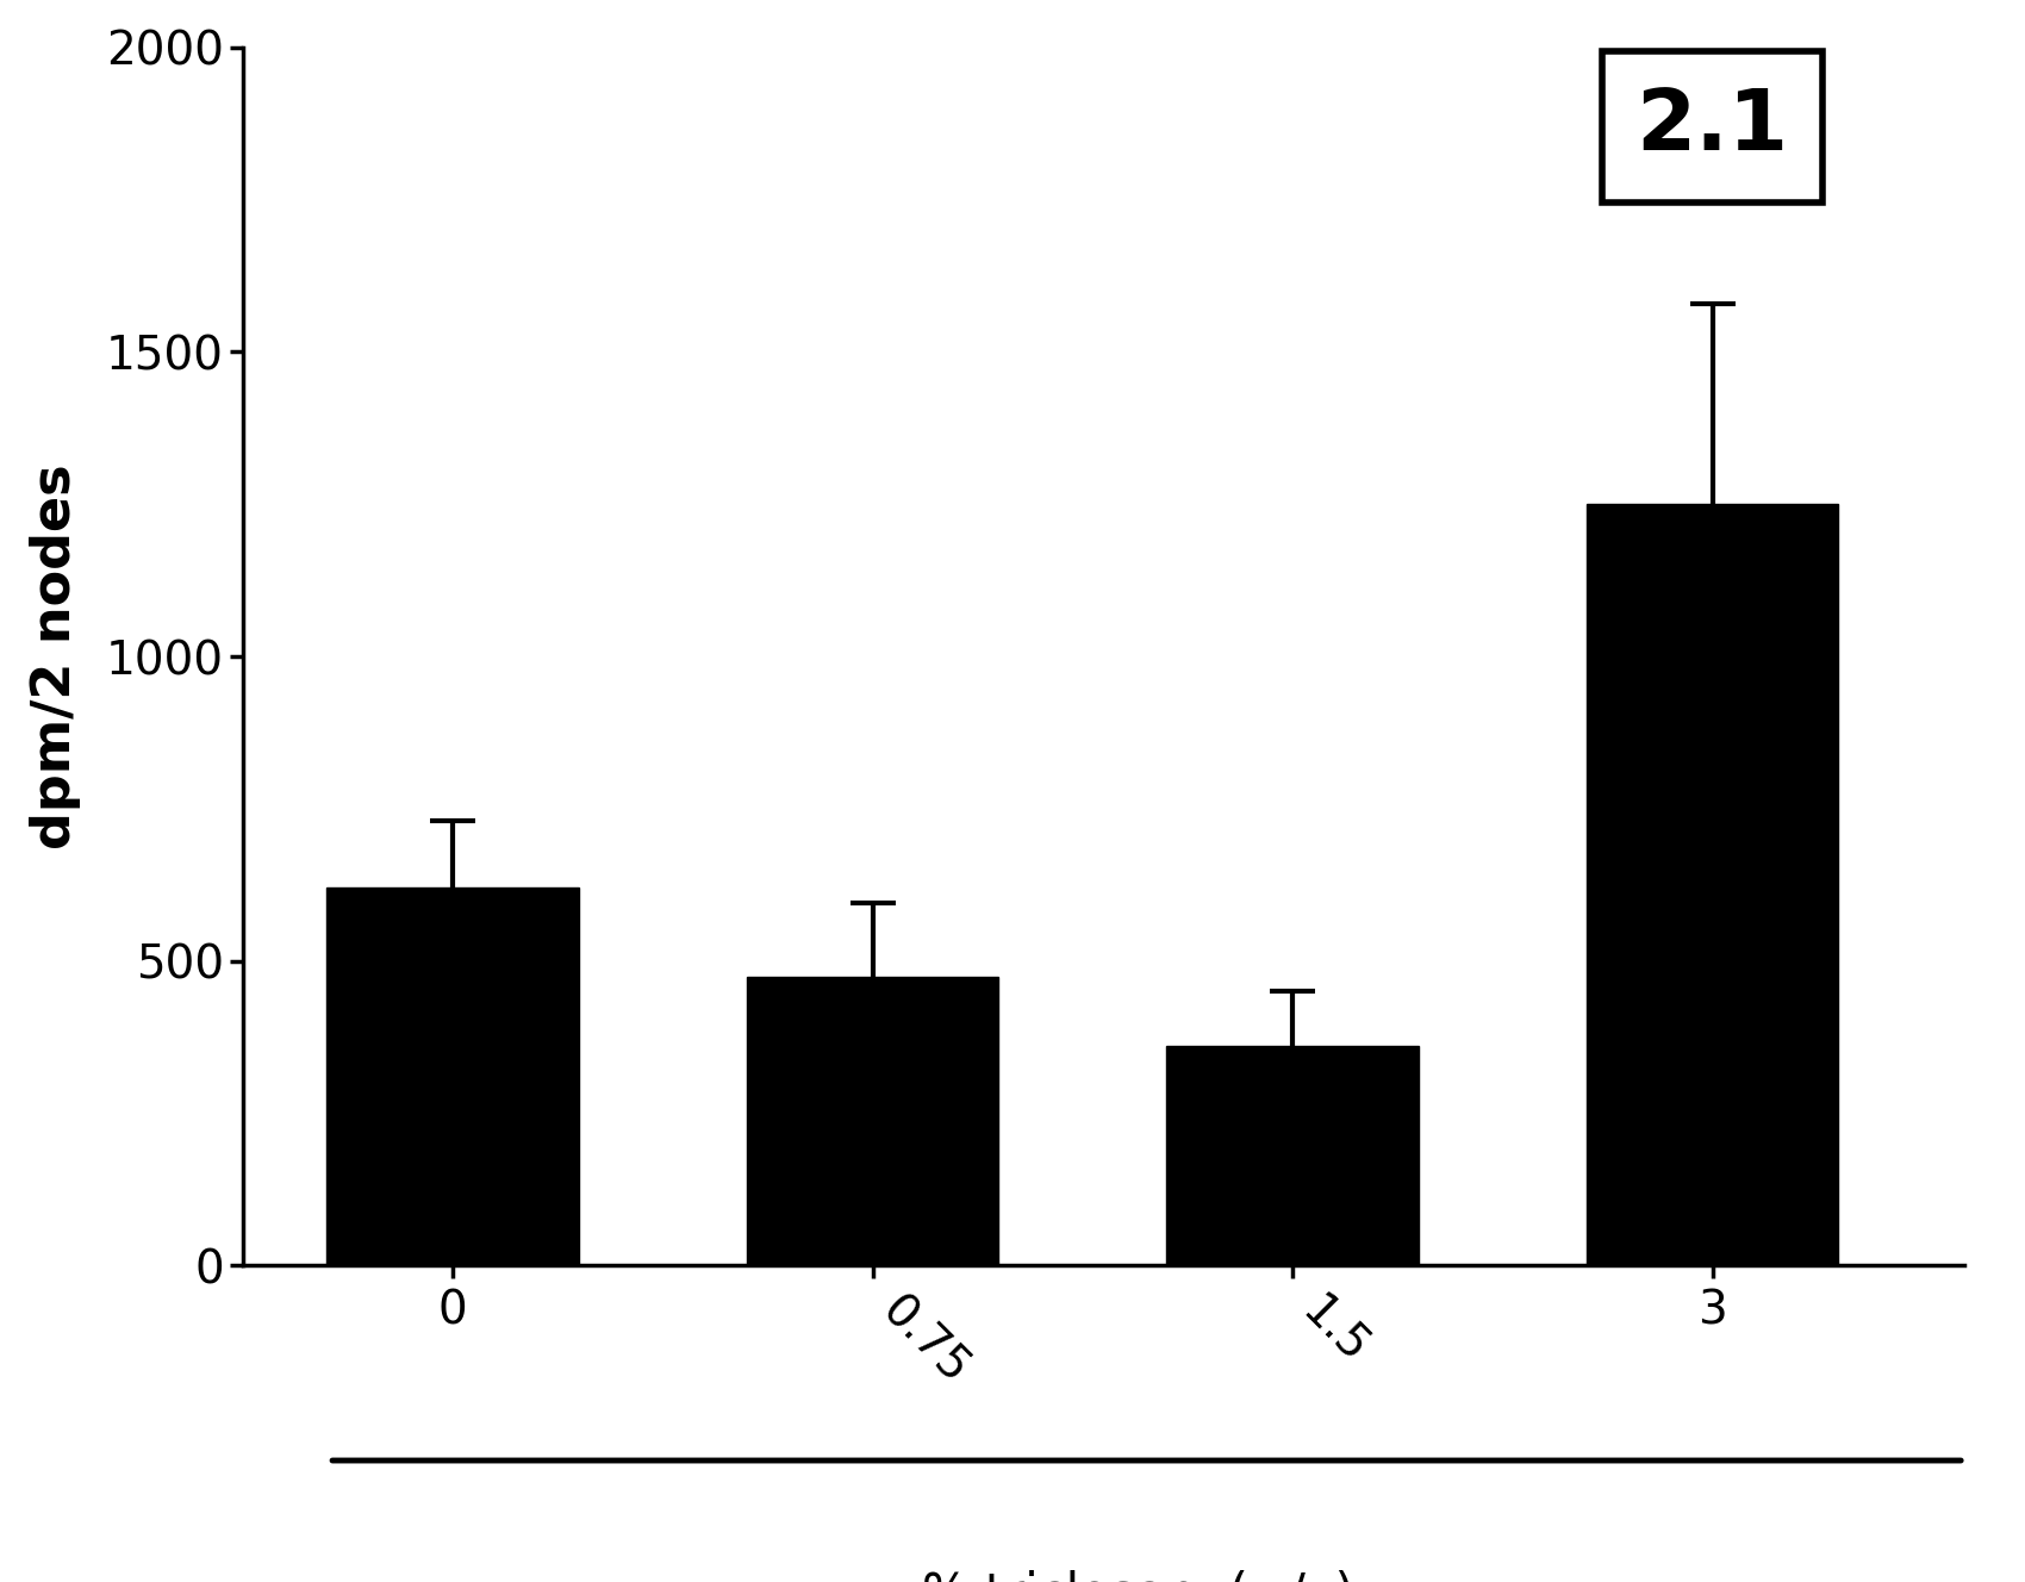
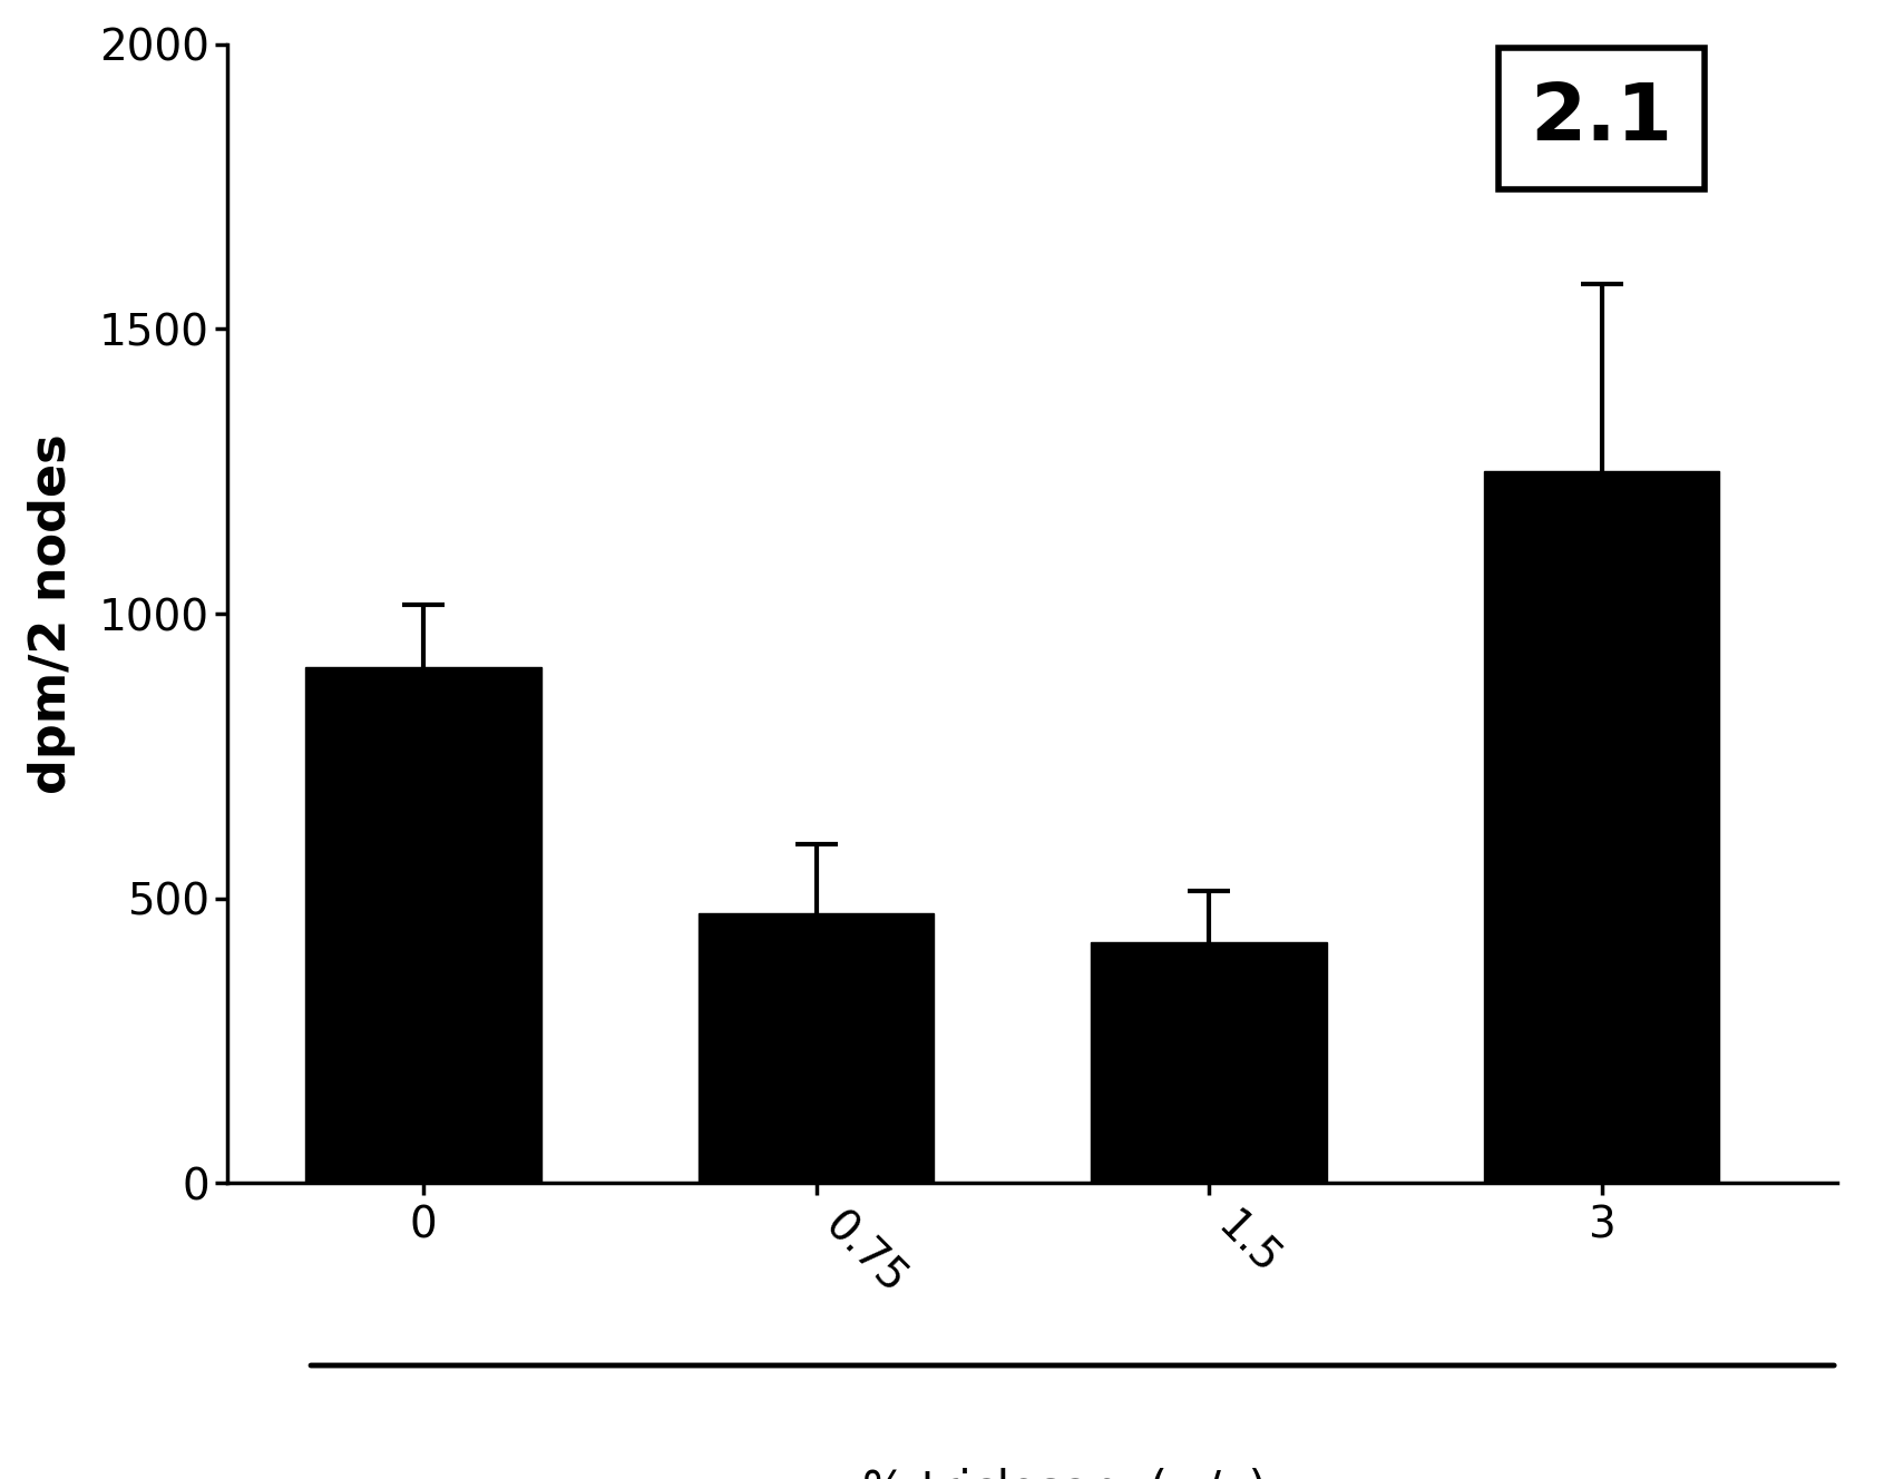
0: 620 -> 906
1.5: 360 -> 424
